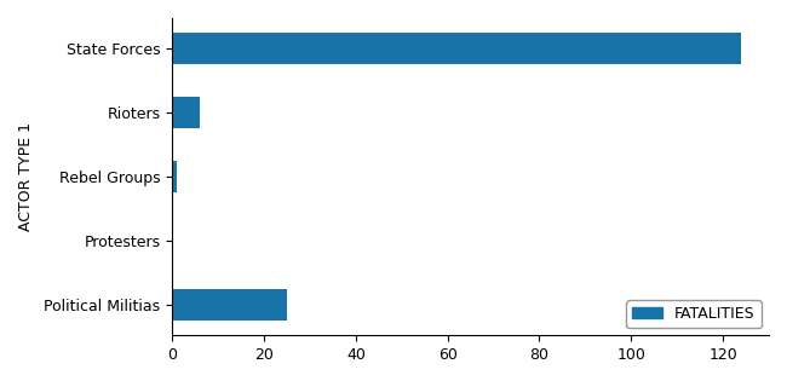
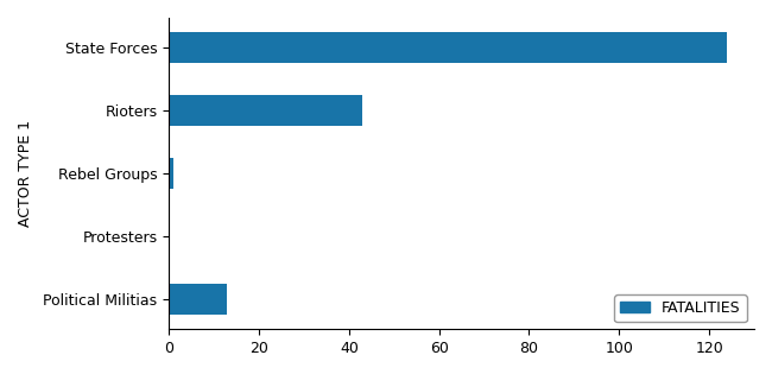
Rioters: 6 -> 43
Political Militias: 25 -> 13
